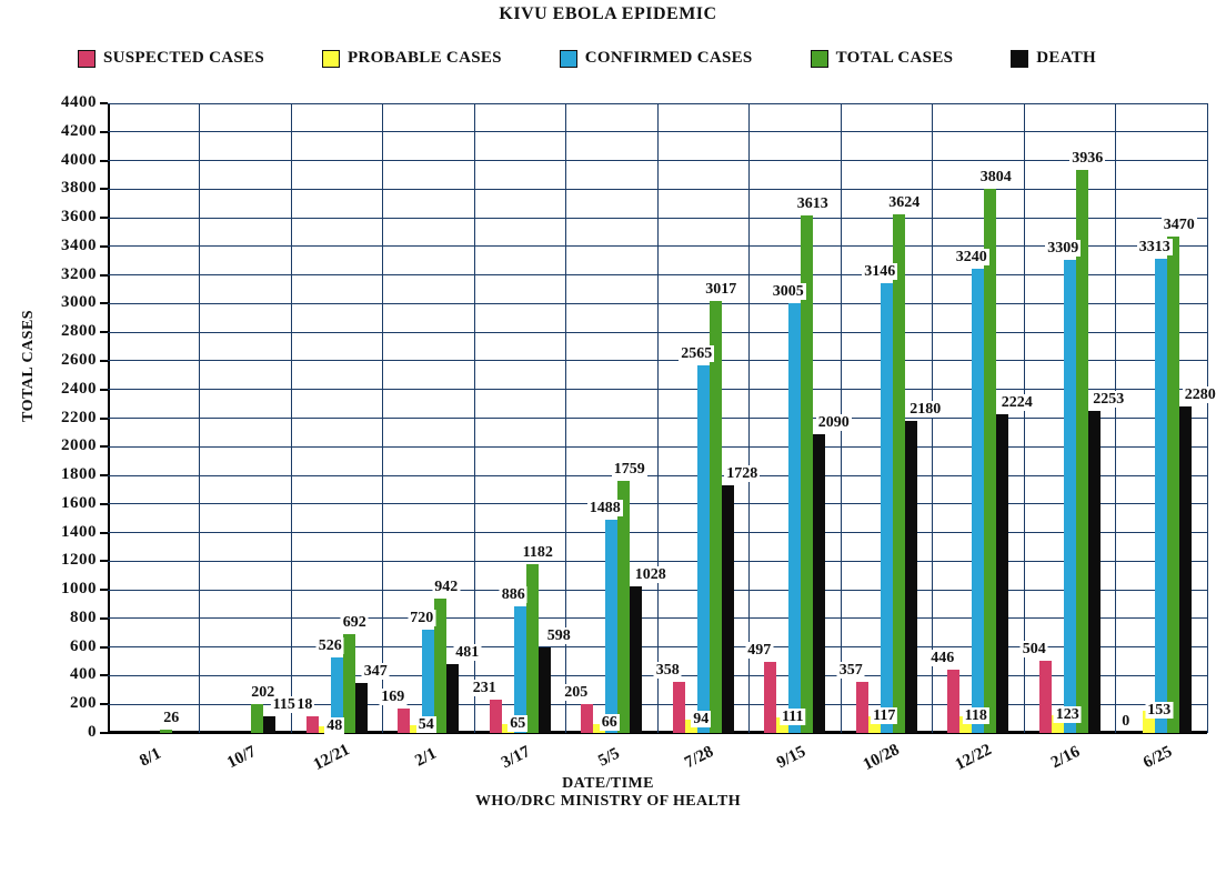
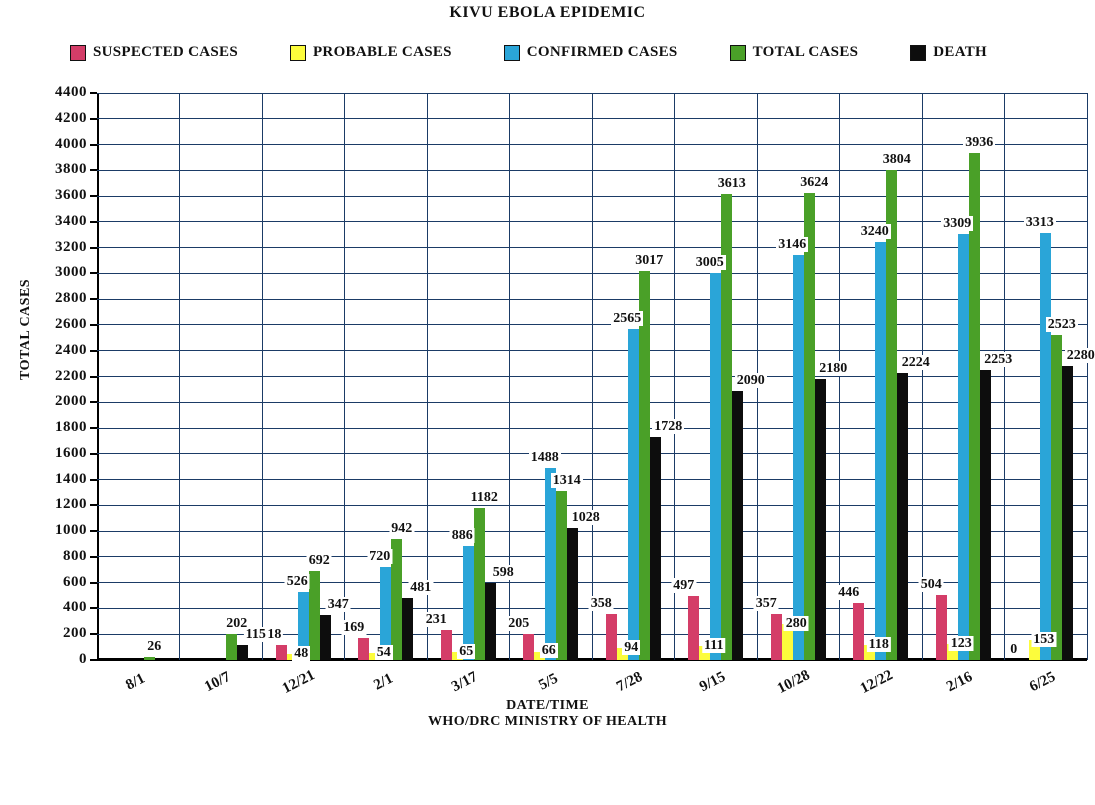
TOTAL CASES/5/5: 1759 -> 1314
PROBABLE CASES/10/28: 117 -> 280
TOTAL CASES/6/25: 3470 -> 2523
